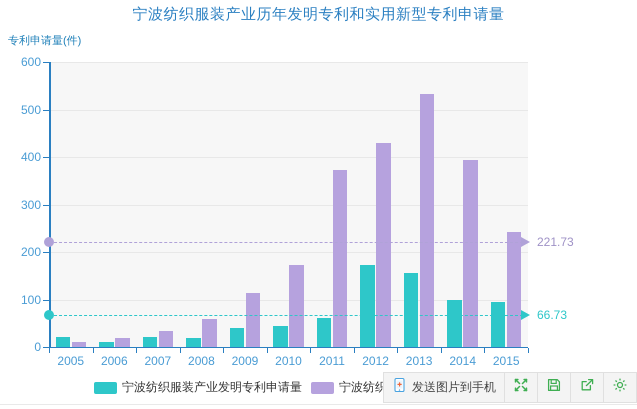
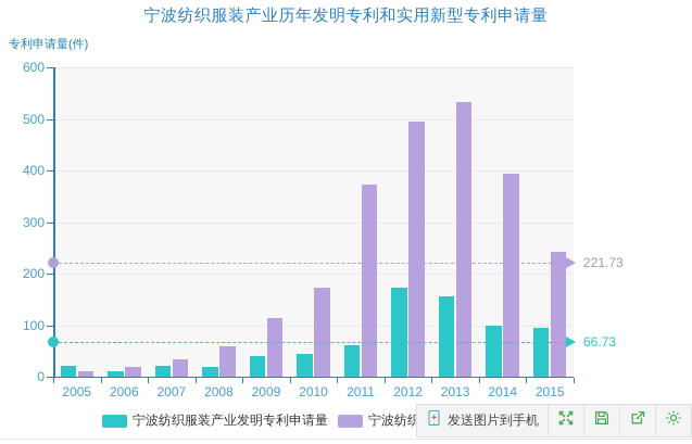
宁波纺织服装产业实用新型专利申请量/2012: 430 -> 490
